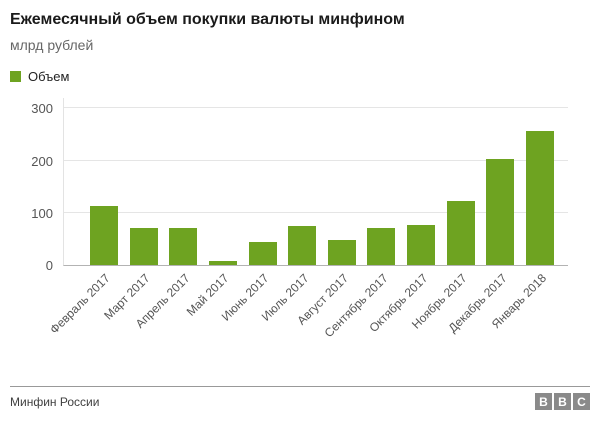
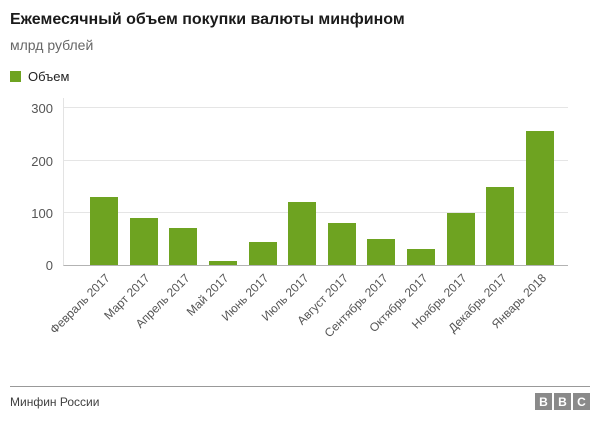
Февраль 2017: 110 -> 130
Март 2017: 70 -> 90
Июль 2017: 70 -> 120
Август 2017: 50 -> 80
Сентябрь 2017: 70 -> 50
Октябрь 2017: 80 -> 30
Ноябрь 2017: 120 -> 100
Декабрь 2017: 200 -> 150
